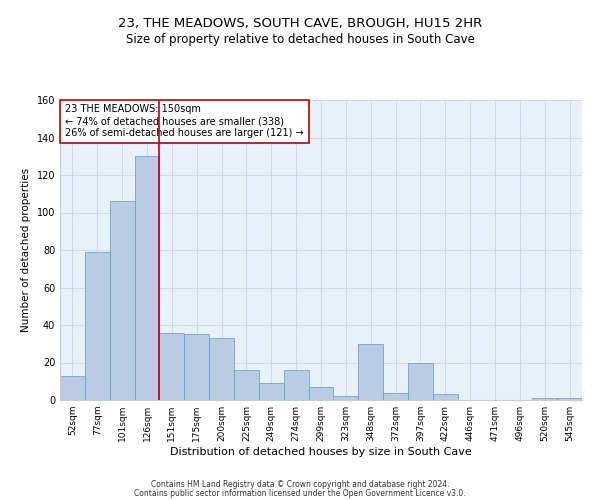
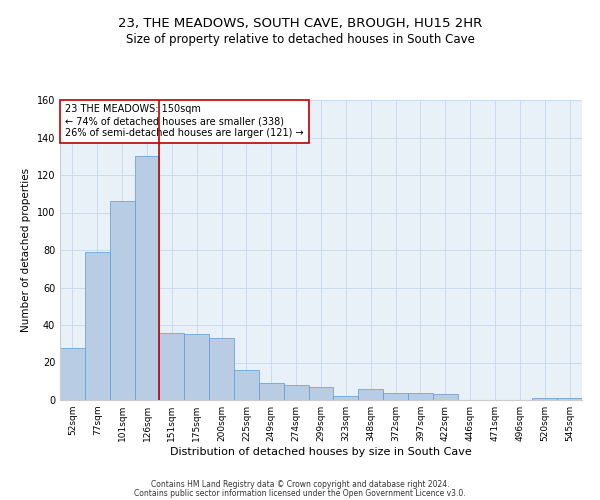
52sqm: 13 -> 28
274sqm: 16 -> 8
348sqm: 30 -> 6
397sqm: 20 -> 4
